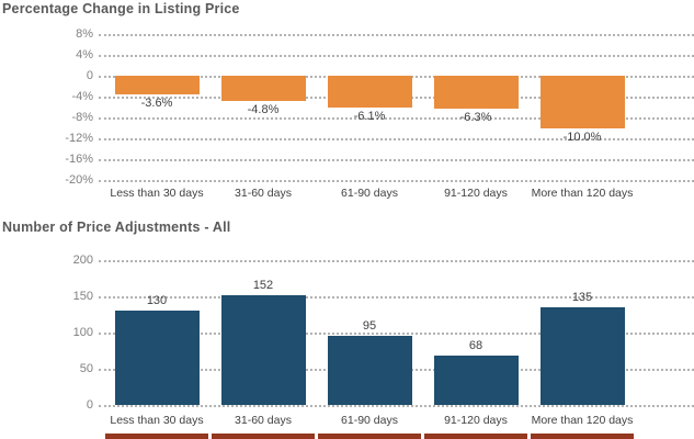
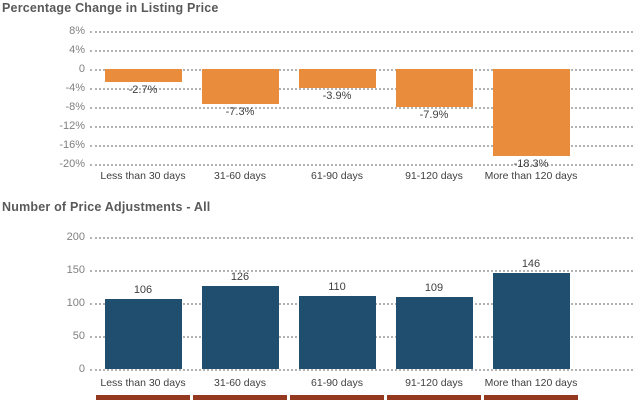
Percentage Change in Listing Price/Less than 30 days: -3.6% -> -2.7%
Percentage Change in Listing Price/31-60 days: -4.8% -> -7.3%
Percentage Change in Listing Price/61-90 days: -6.1% -> -3.9%
Percentage Change in Listing Price/91-120 days: -6.3% -> -7.9%
Percentage Change in Listing Price/More than 120 days: -10.0% -> -18.3%
Number of Price Adjustments - All/Less than 30 days: 130 -> 106
Number of Price Adjustments - All/31-60 days: 152 -> 126
Number of Price Adjustments - All/61-90 days: 95 -> 110
Number of Price Adjustments - All/91-120 days: 68 -> 109
Number of Price Adjustments - All/More than 120 days: 135 -> 146
